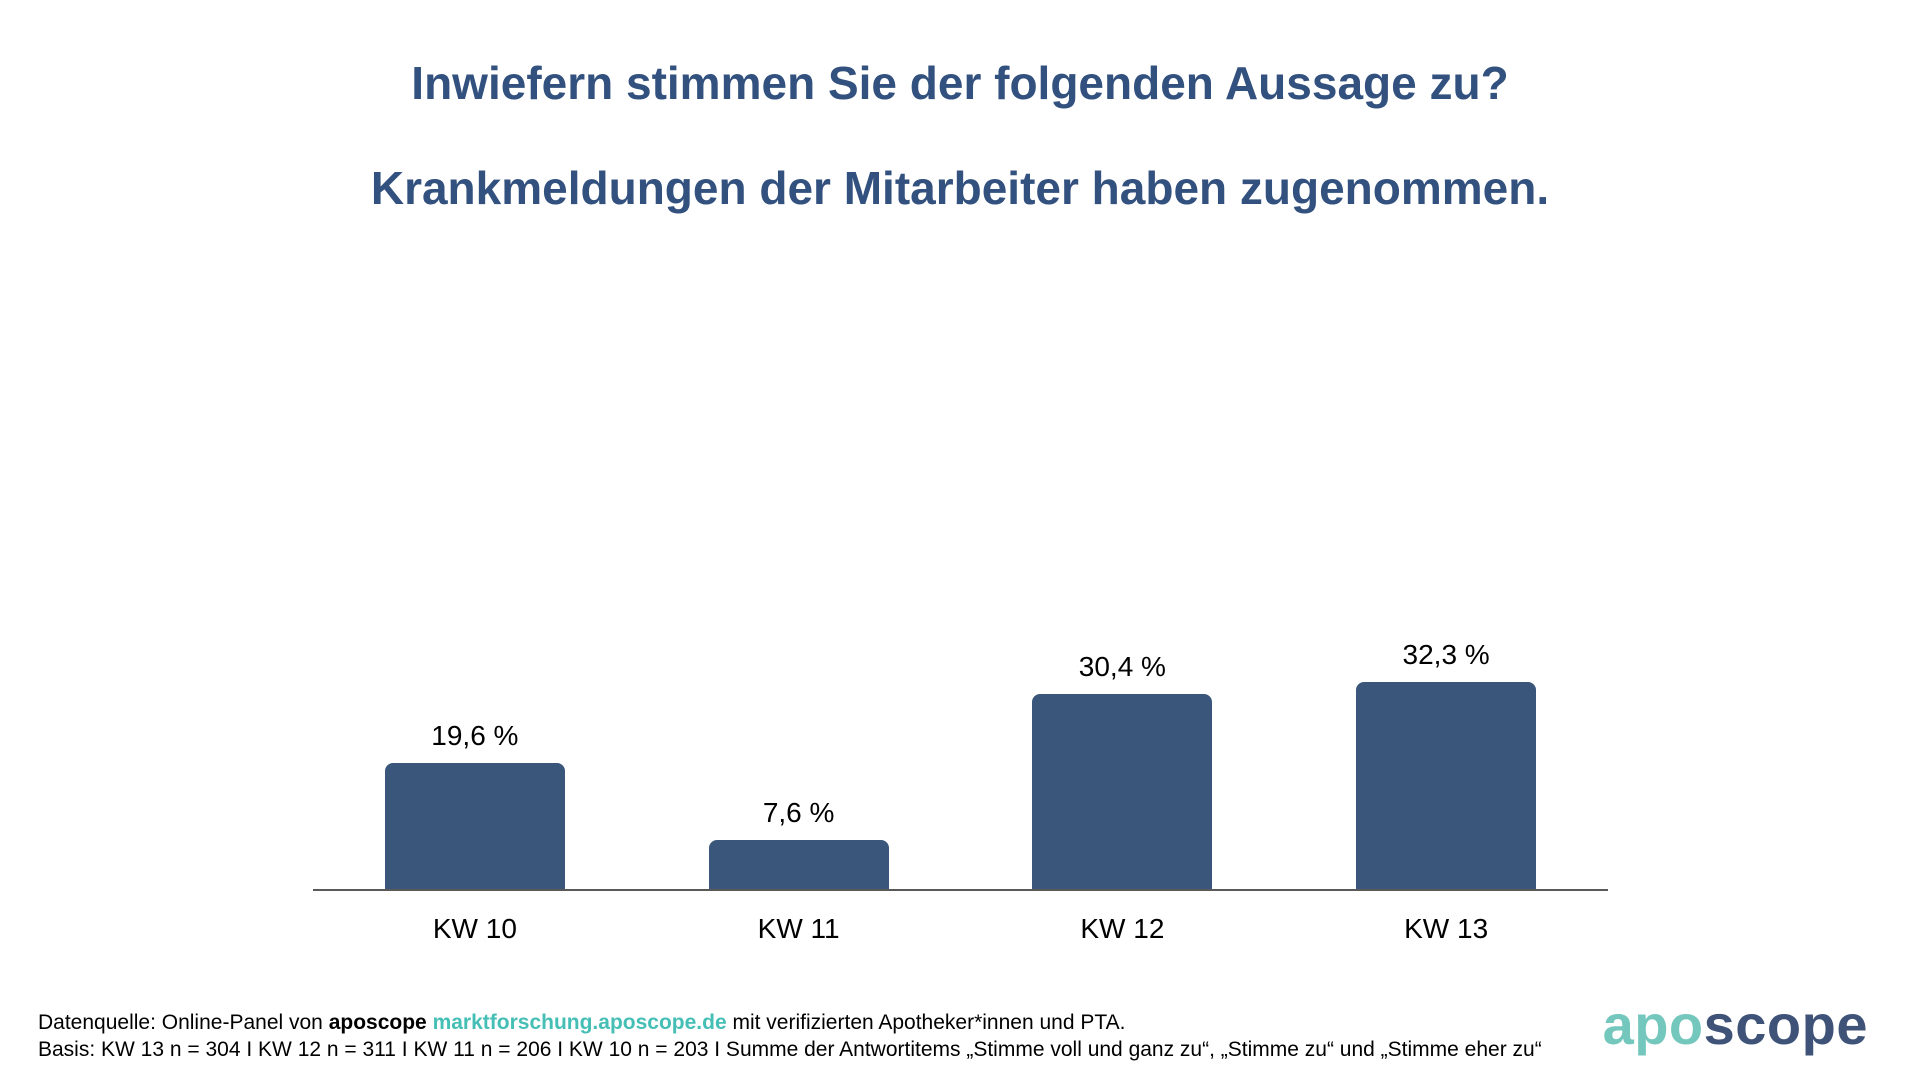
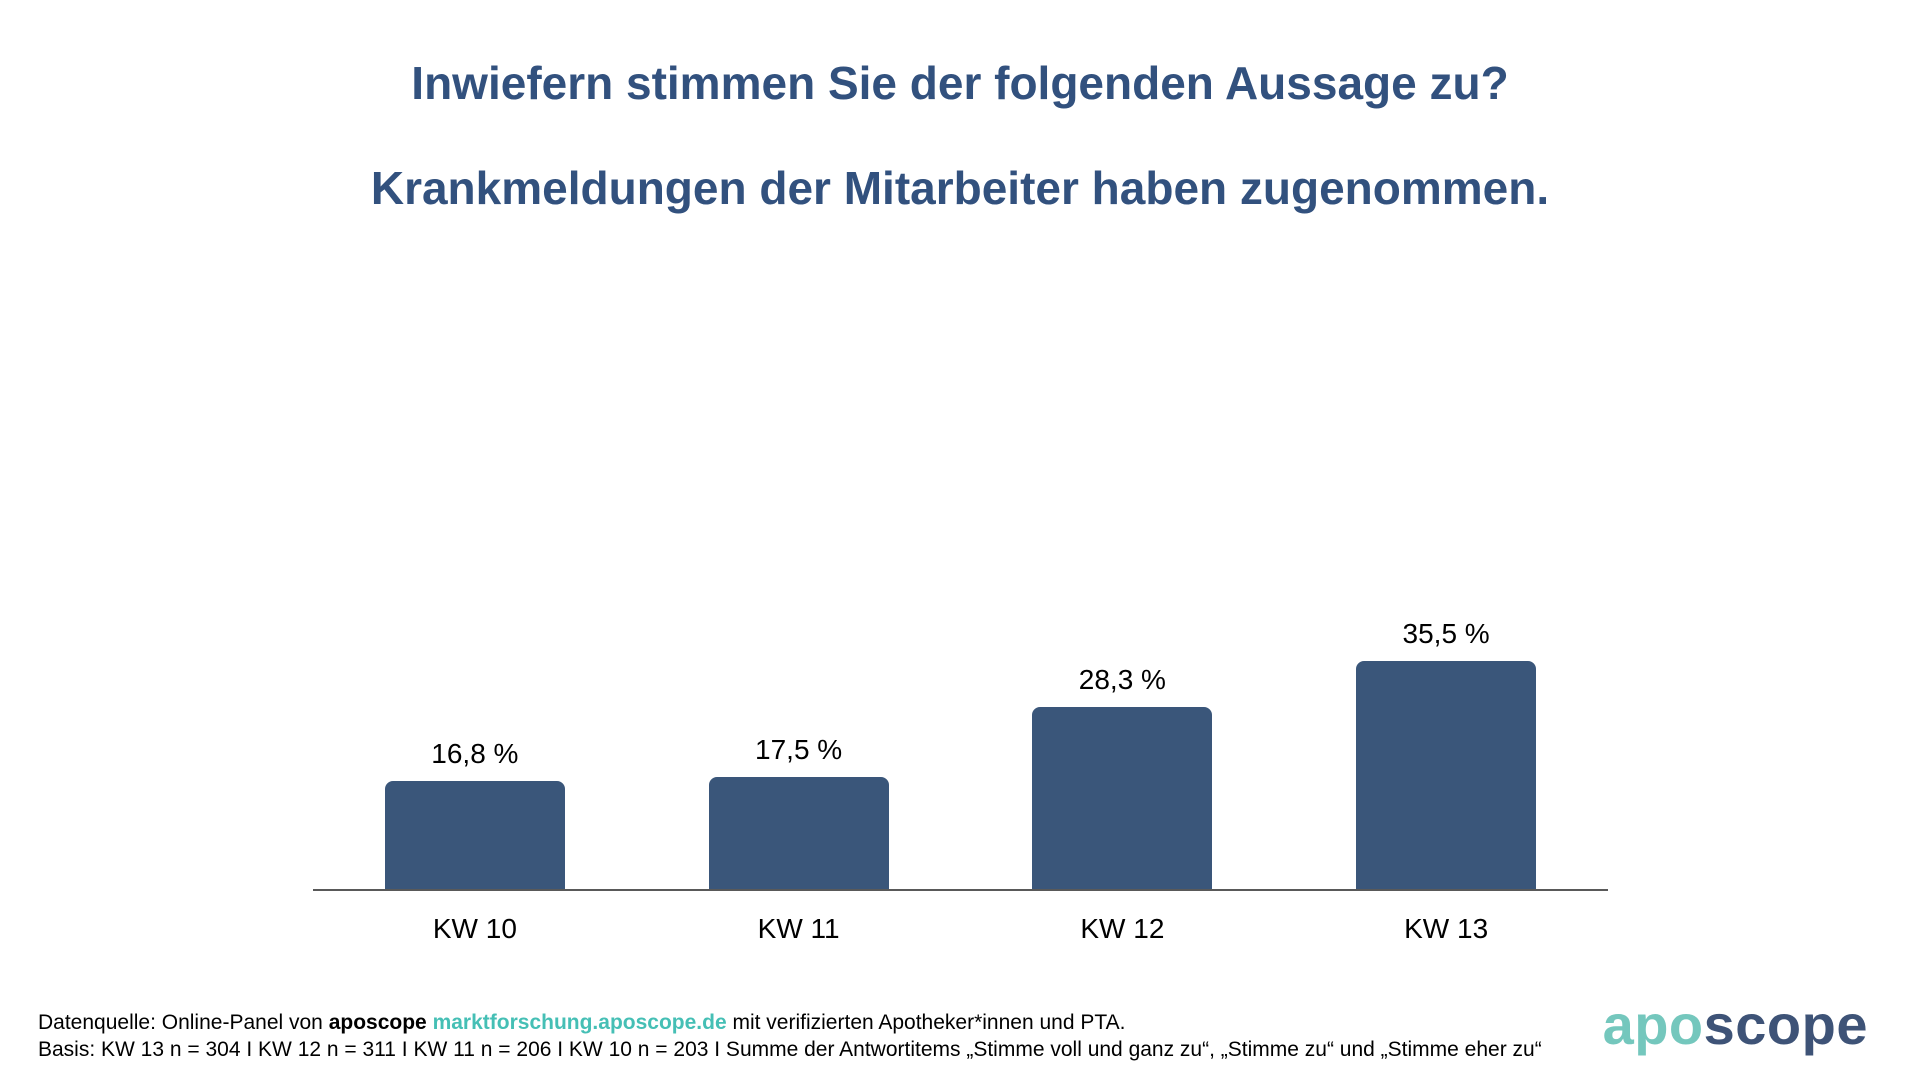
KW 10: 19,6 -> 16,8
KW 11: 7,6 -> 17,5
KW 12: 30,4 -> 28,3
KW 13: 32,3 -> 35,5
